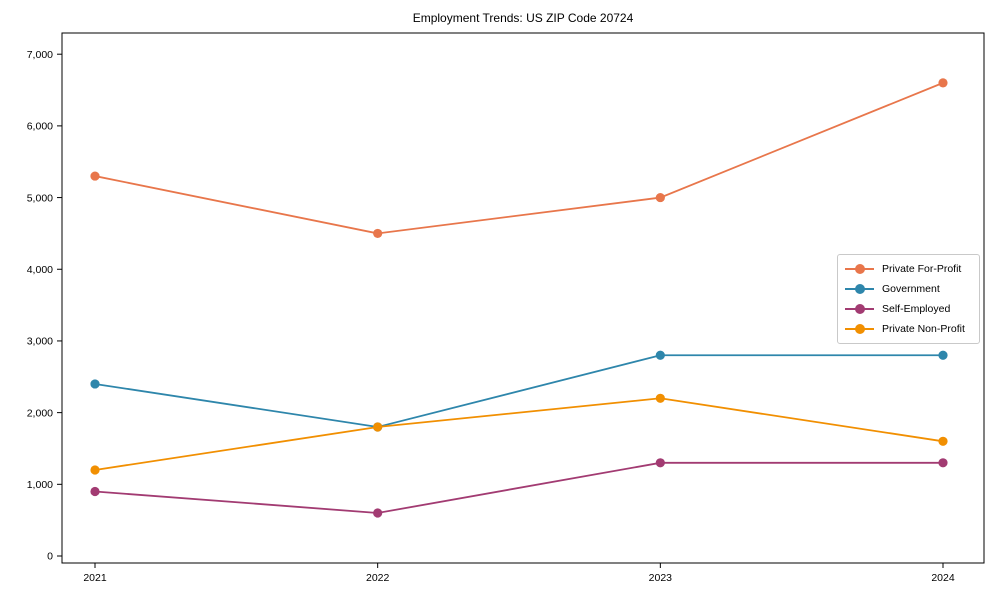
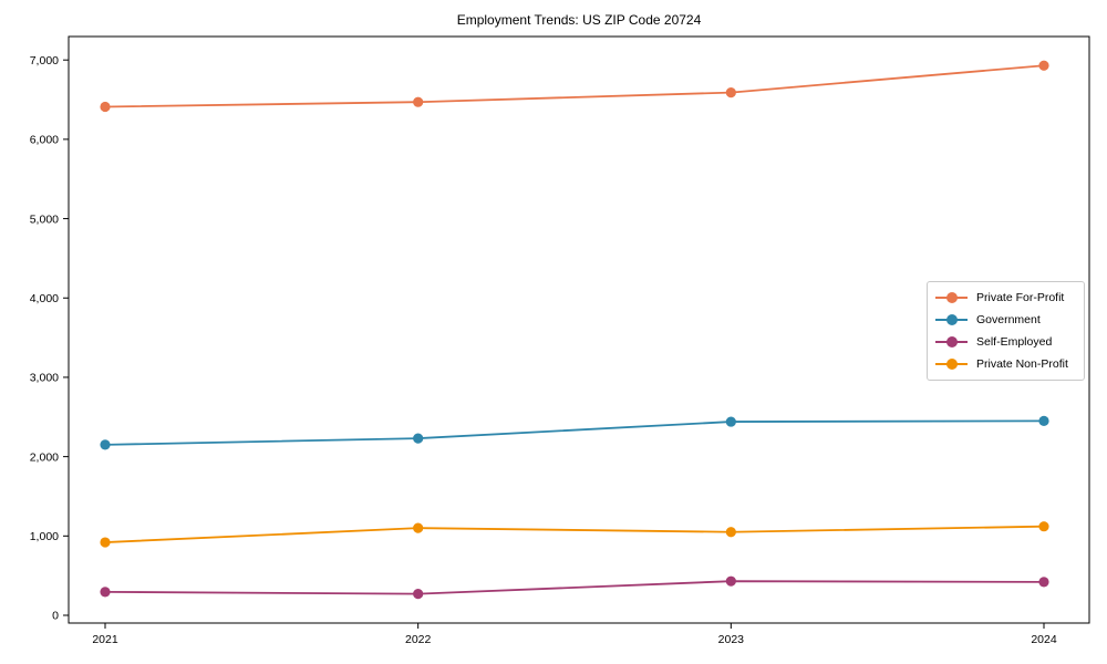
Private For-Profit/2021: 5300 -> 6400
Government/2021: 2400 -> 2200
Self-Employed/2021: 900 -> 300
Private Non-Profit/2021: 1200 -> 900
Private For-Profit/2022: 4500 -> 6500
Government/2022: 1800 -> 2200
Self-Employed/2022: 600 -> 300
Private Non-Profit/2022: 1800 -> 1100
Private For-Profit/2023: 5000 -> 6600
Government/2023: 2800 -> 2400
Self-Employed/2023: 1300 -> 400
Private Non-Profit/2023: 2200 -> 1000
Private For-Profit/2024: 6600 -> 6900
Government/2024: 2800 -> 2400
Self-Employed/2024: 1300 -> 400
Private Non-Profit/2024: 1600 -> 1100
